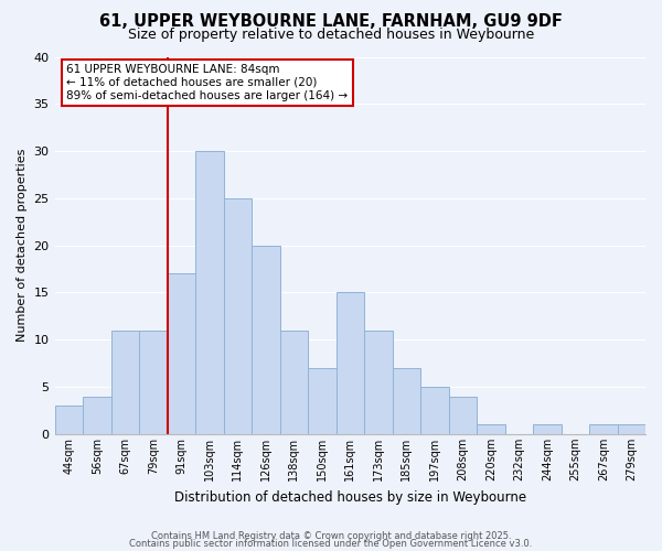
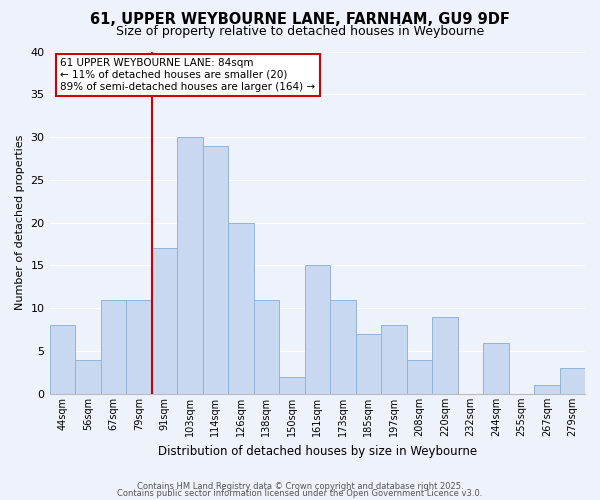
44sqm: 3 -> 8
114sqm: 25 -> 29
150sqm: 7 -> 2
197sqm: 5 -> 8
220sqm: 1 -> 9
244sqm: 1 -> 6
279sqm: 1 -> 3
